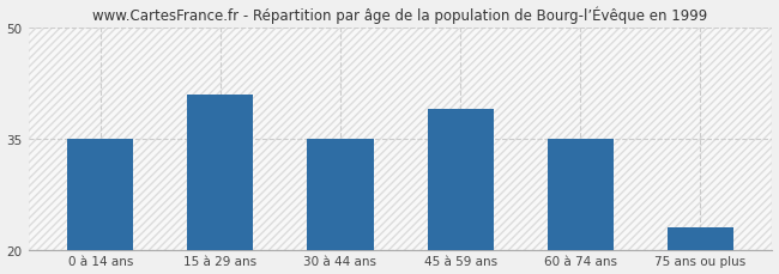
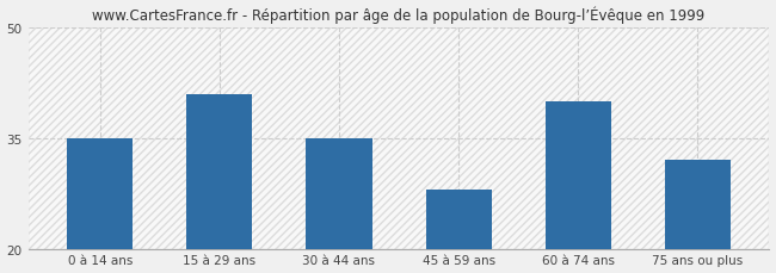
45 à 59 ans: 39 -> 28
60 à 74 ans: 35 -> 40
75 ans ou plus: 23 -> 32
